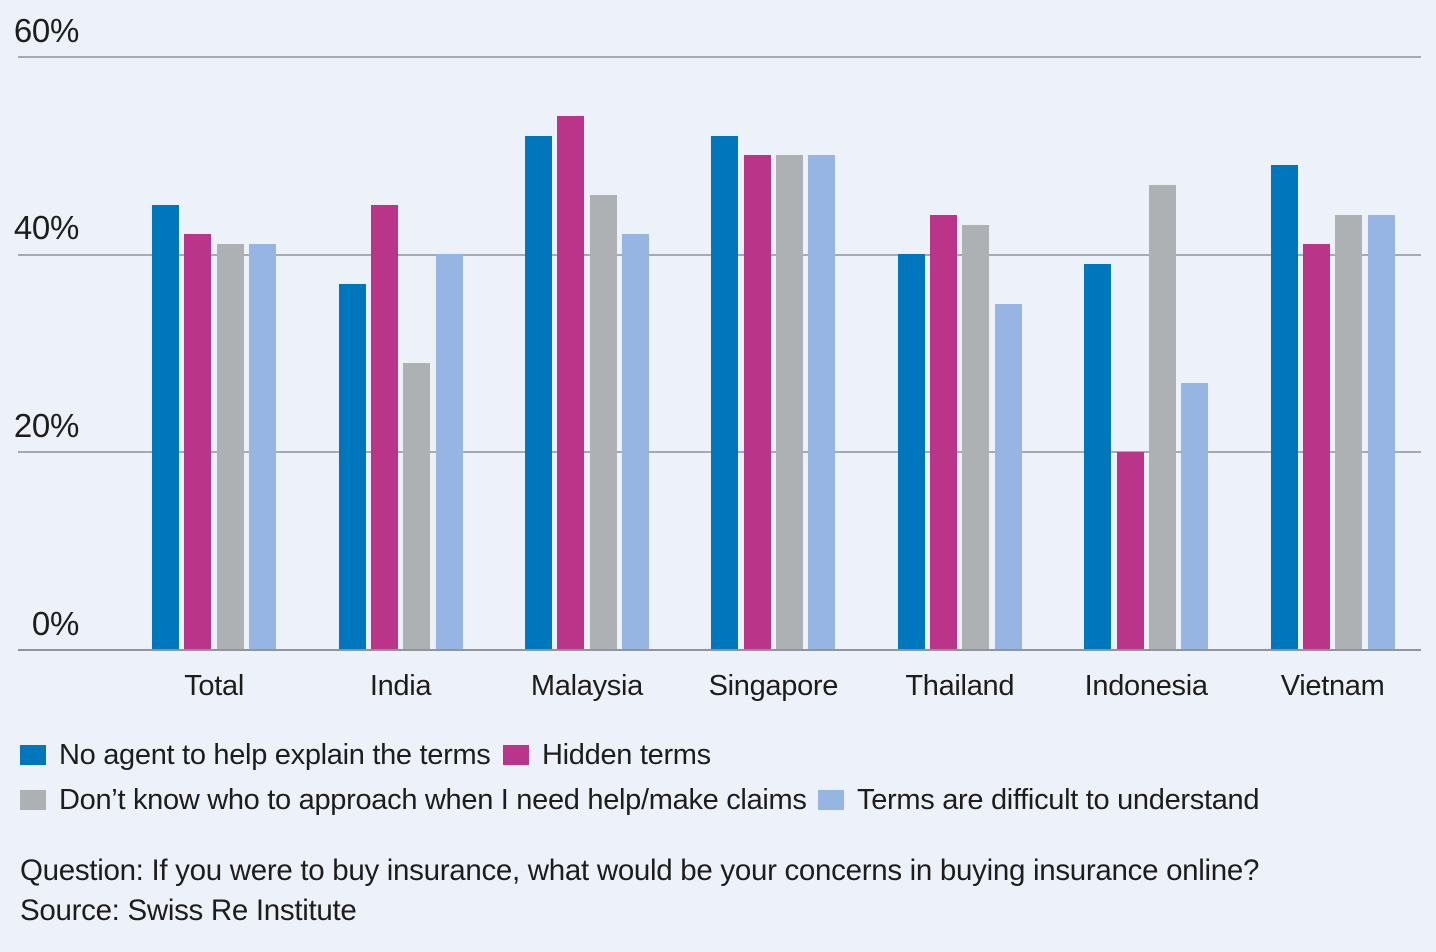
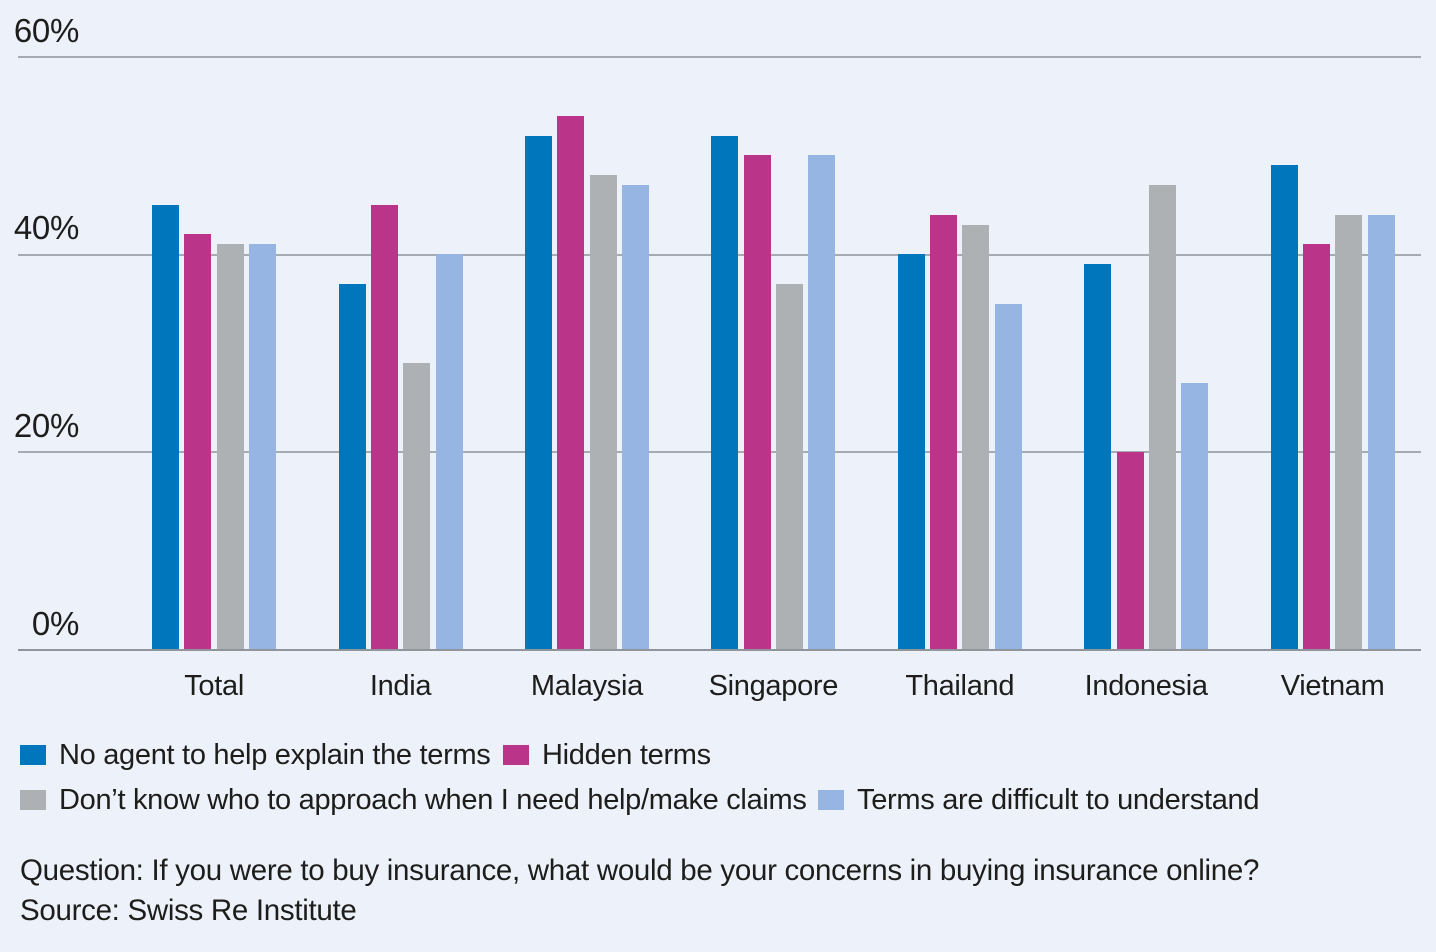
Don’t know who to approach when I need help/make claims/Malaysia: 46% -> 48%
Terms are difficult to understand/Malaysia: 42% -> 47%
Don’t know who to approach when I need help/make claims/Singapore: 50% -> 37%
